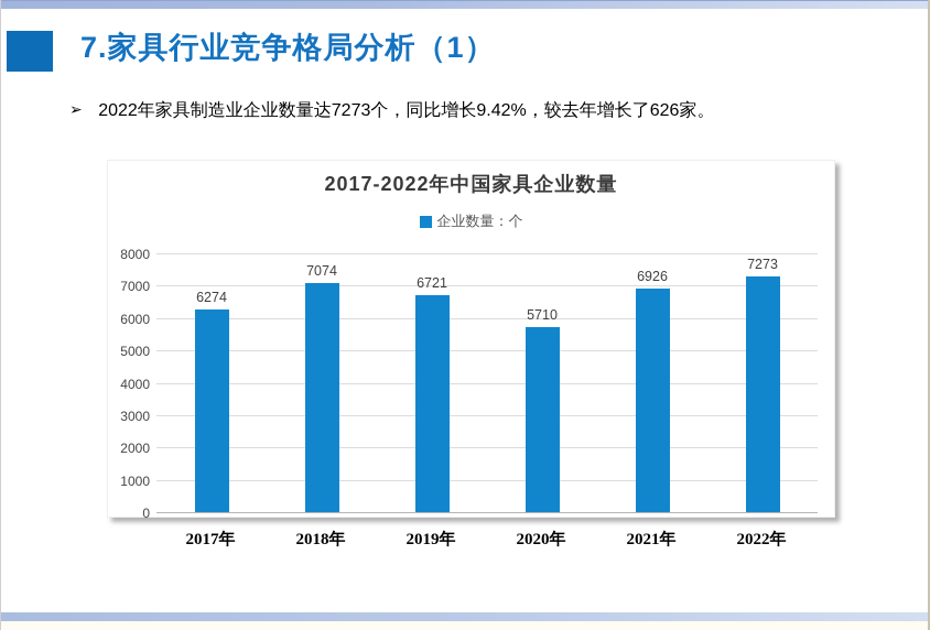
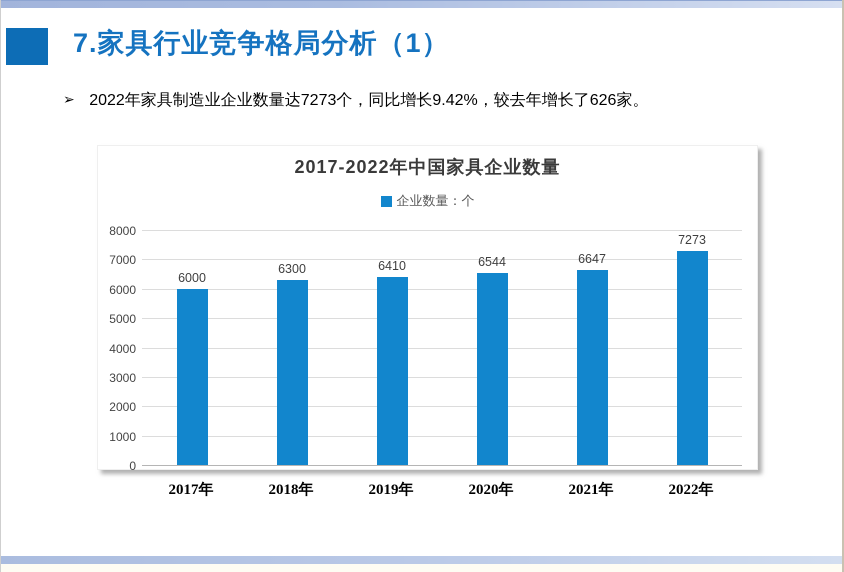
2017年: 6274 -> 6000
2018年: 7074 -> 6300
2019年: 6721 -> 6410
2020年: 5710 -> 6544
2021年: 6926 -> 6647
